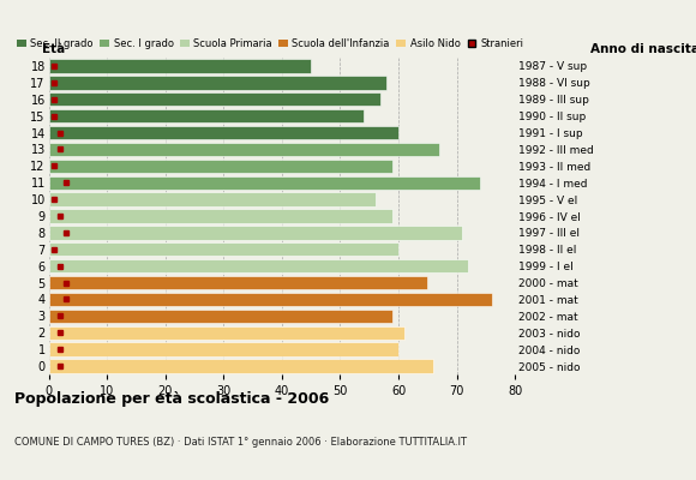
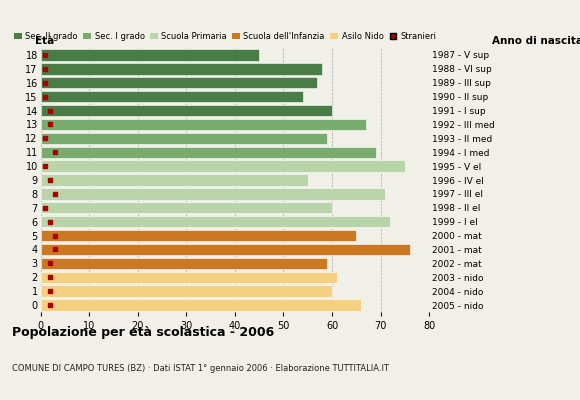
11: 74 -> 69
10: 56 -> 75
9: 59 -> 55
